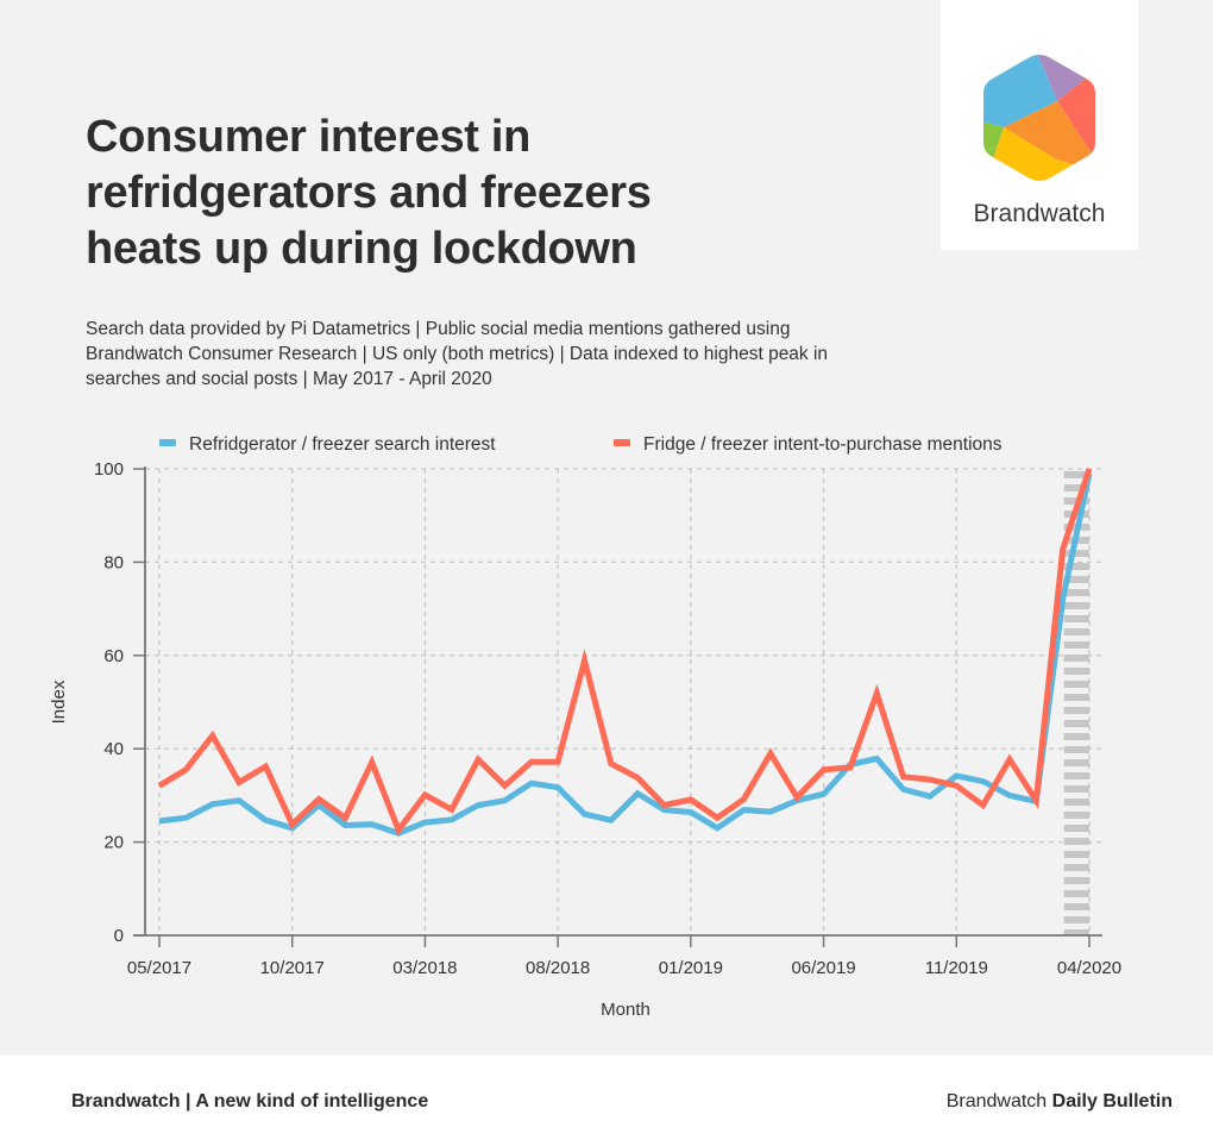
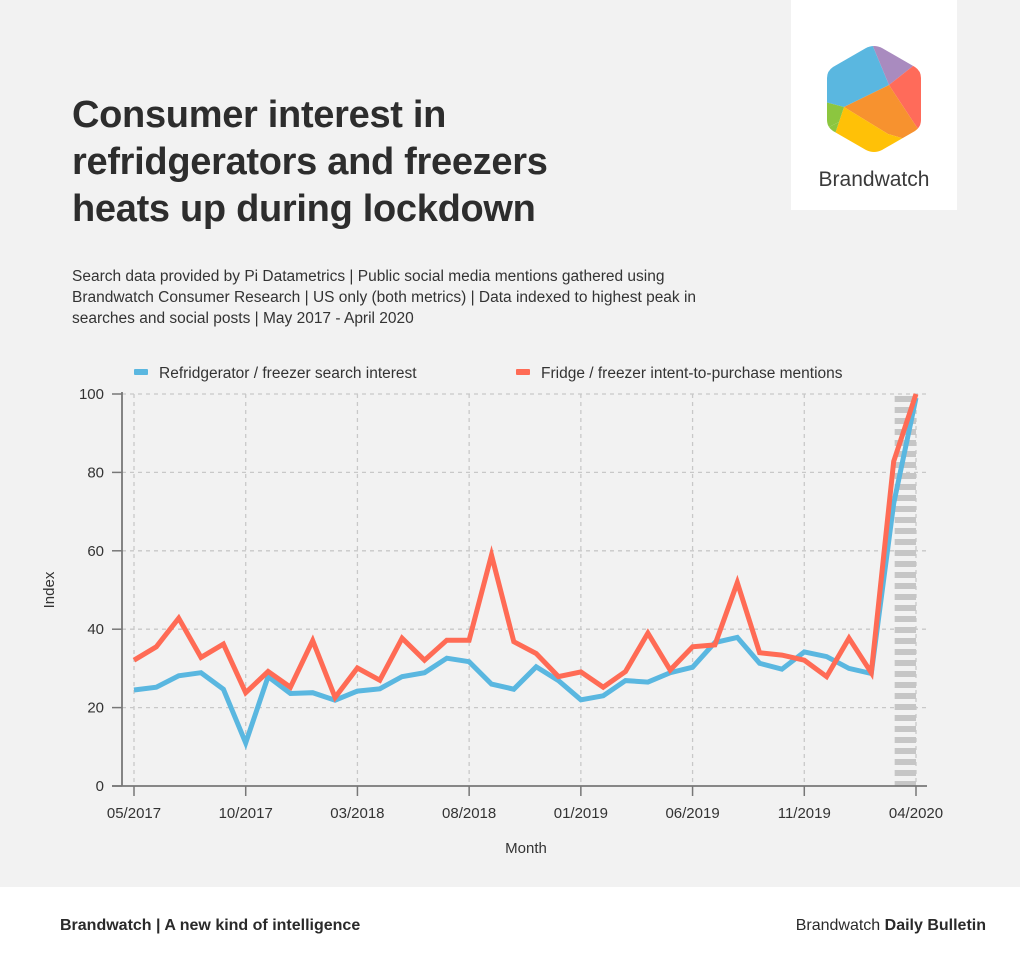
Refridgerator / freezer search interest/10/2017: 23 -> 11
Refridgerator / freezer search interest/01/2019: 26 -> 22
